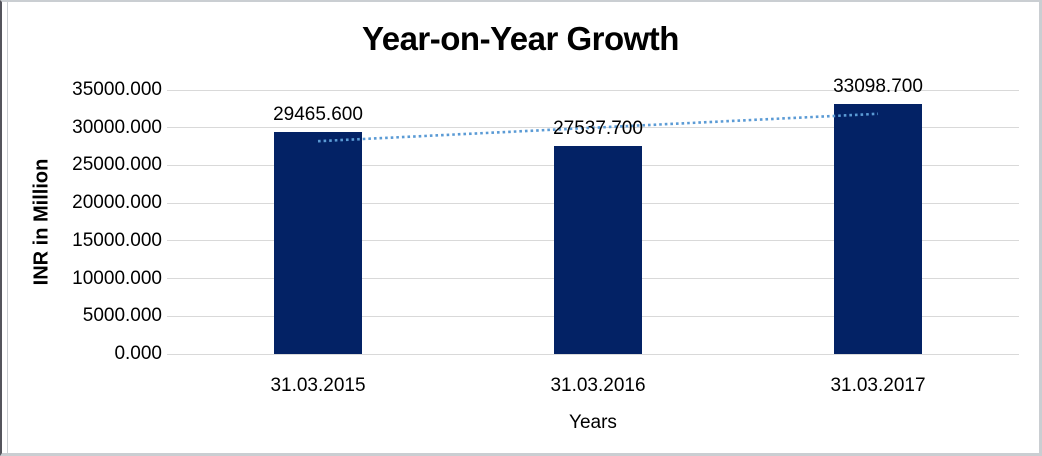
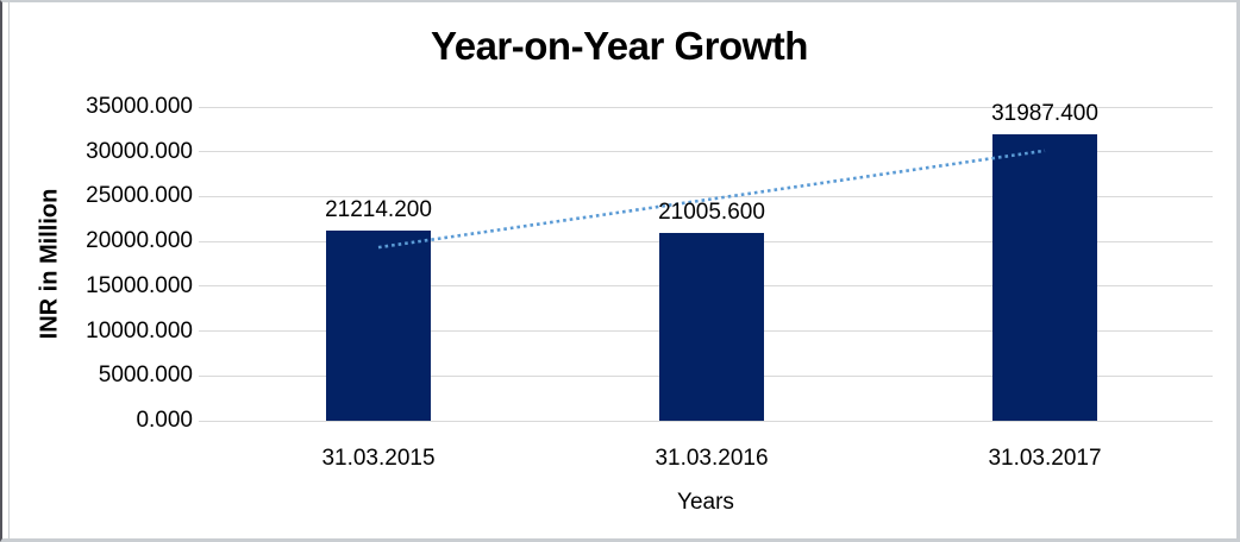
31.03.2015: 29465.600 -> 21214.200
31.03.2016: 27537.700 -> 21005.600
31.03.2017: 33098.700 -> 31987.400
